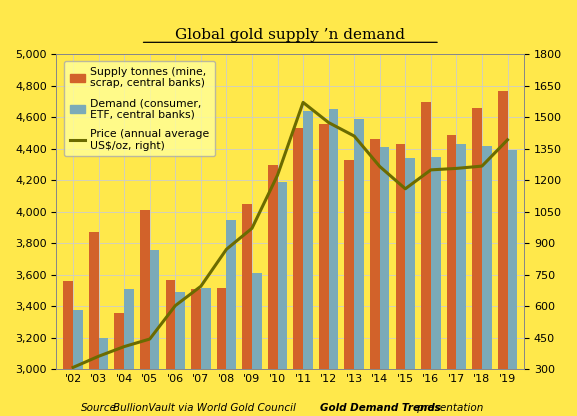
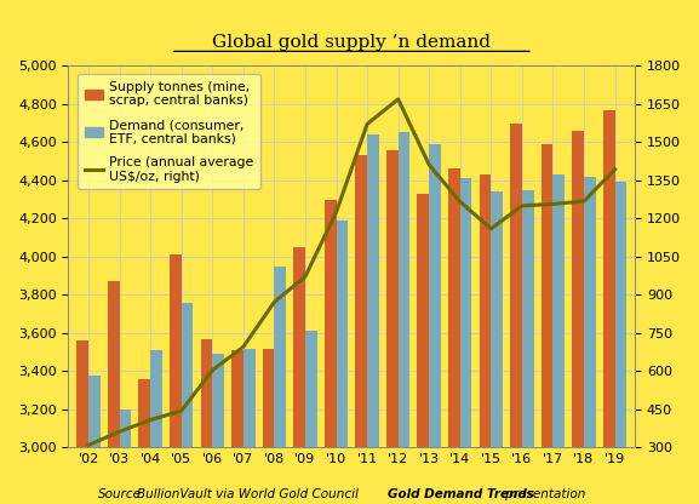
Price (annual average US$/oz, right)/'12: 1475 -> 1669
Supply tonnes (mine, scrap, central banks)/'17: 4,490 -> 4,590
